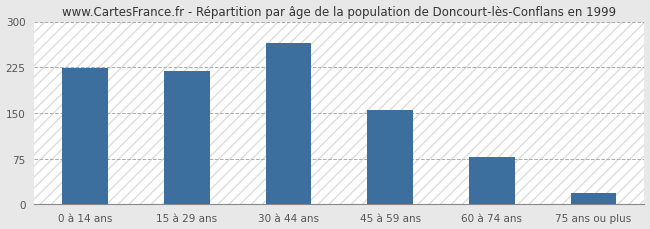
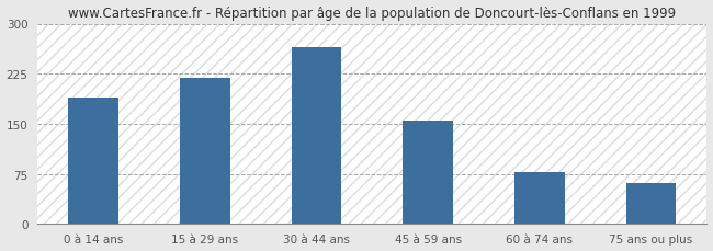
0 à 14 ans: 224 -> 190
75 ans ou plus: 18 -> 62
